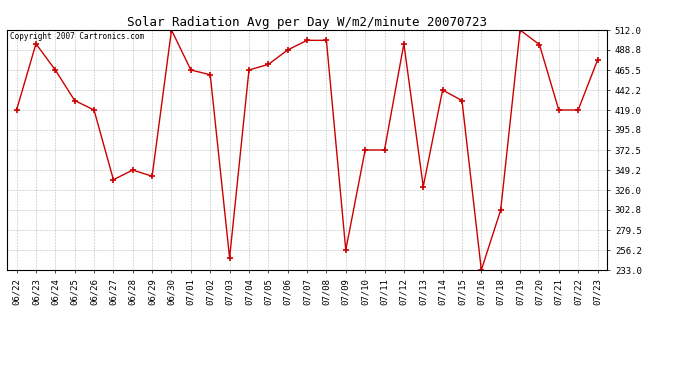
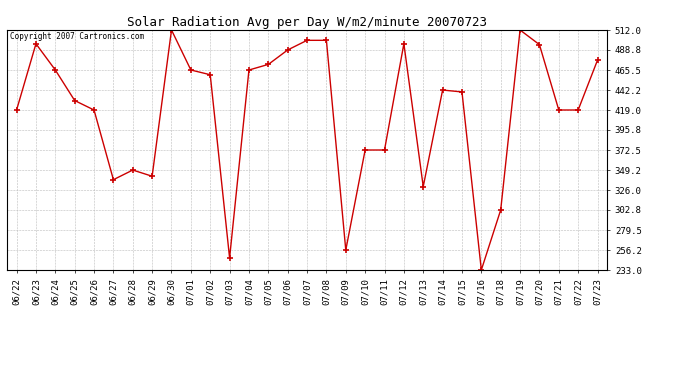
07/15: 430 -> 440
